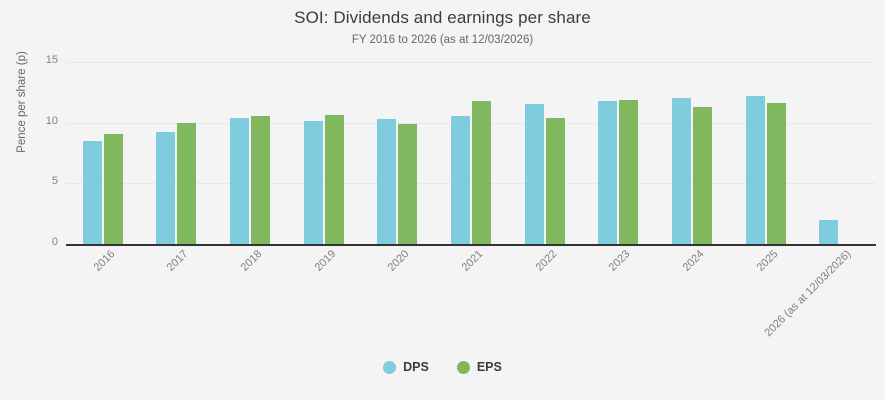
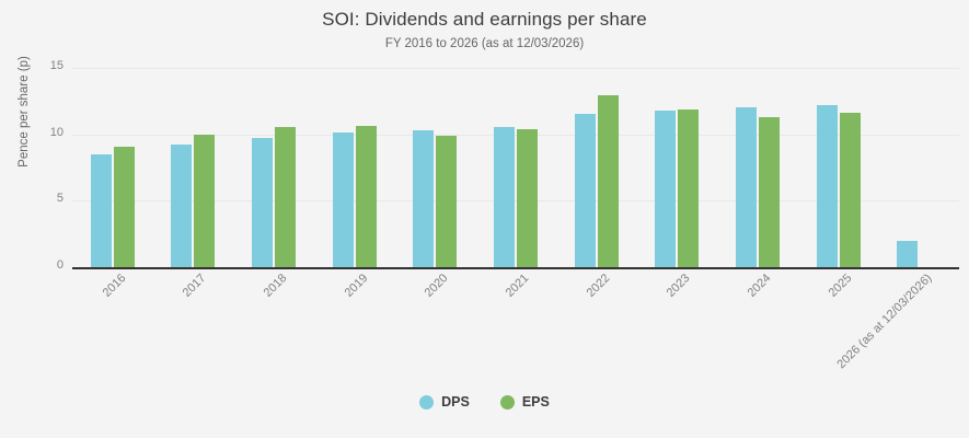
DPS/2018: 10.4 -> 9.7
EPS/2021: 11.8 -> 10.4
EPS/2022: 10.4 -> 12.9
